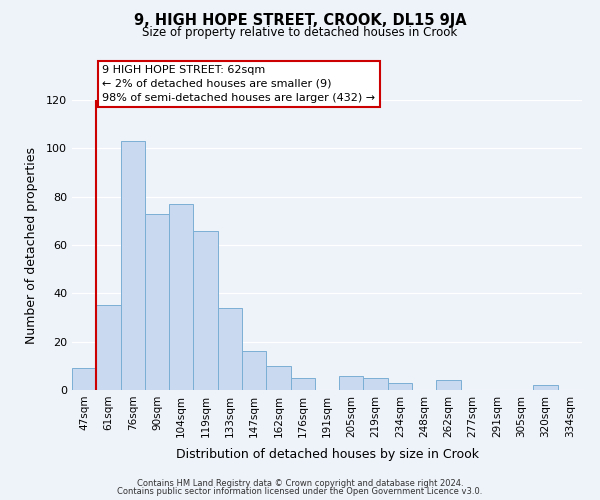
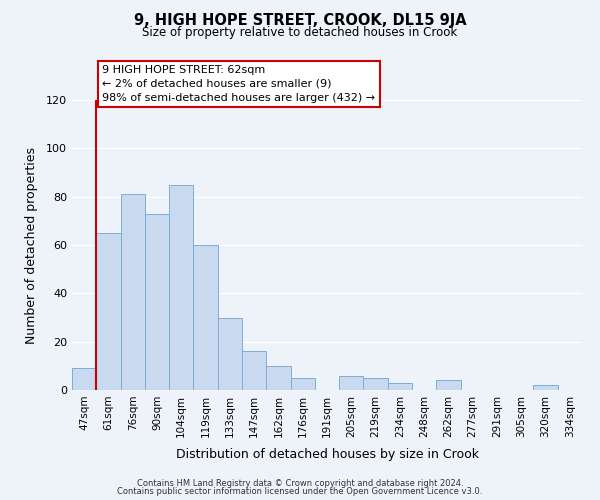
61sqm: 35 -> 65
76sqm: 103 -> 81
104sqm: 77 -> 85
119sqm: 66 -> 60
133sqm: 34 -> 30
